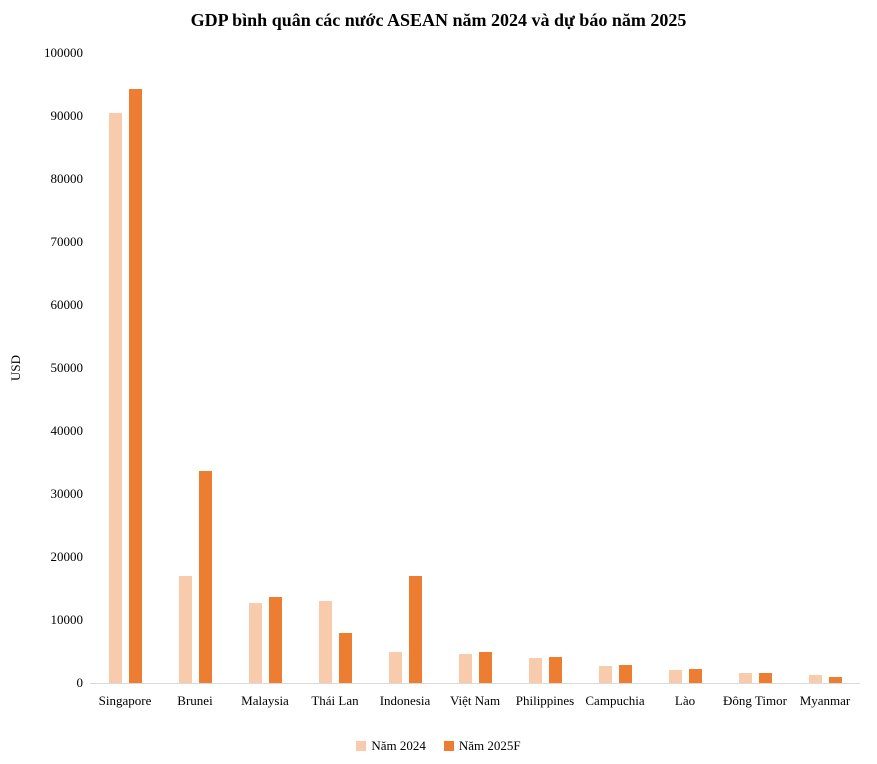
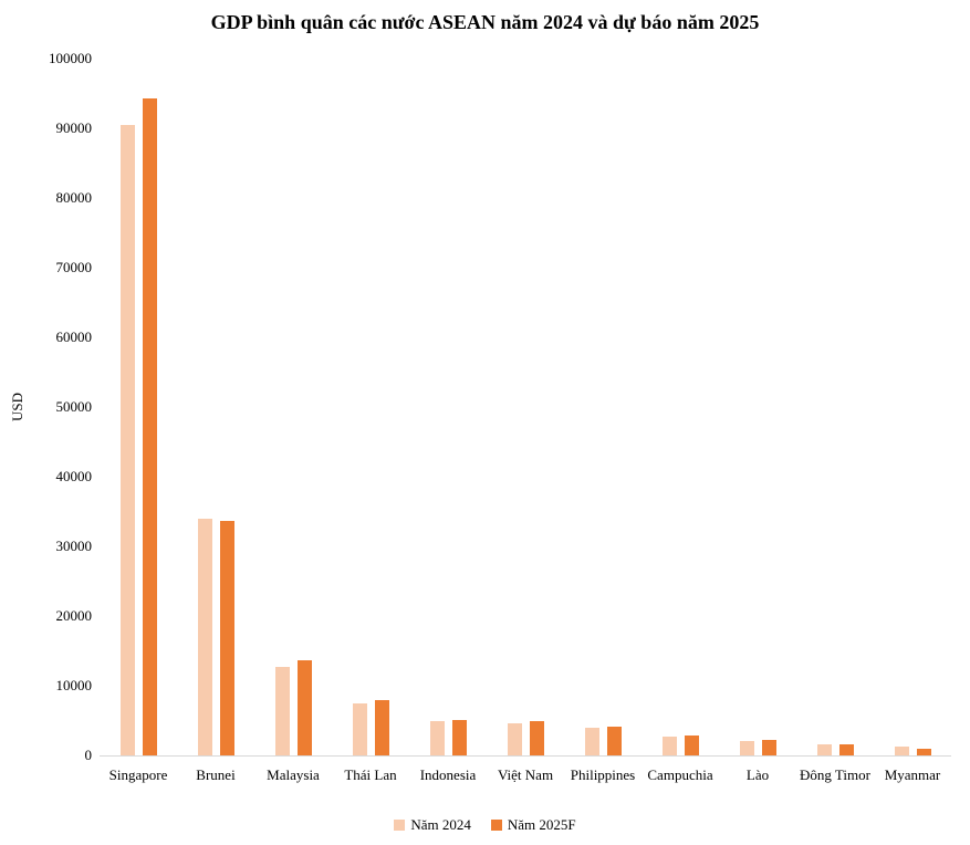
Năm 2024/Brunei: 17000 -> 34000
Năm 2024/Thái Lan: 13000 -> 8000
Năm 2025F/Indonesia: 17000 -> 5000
